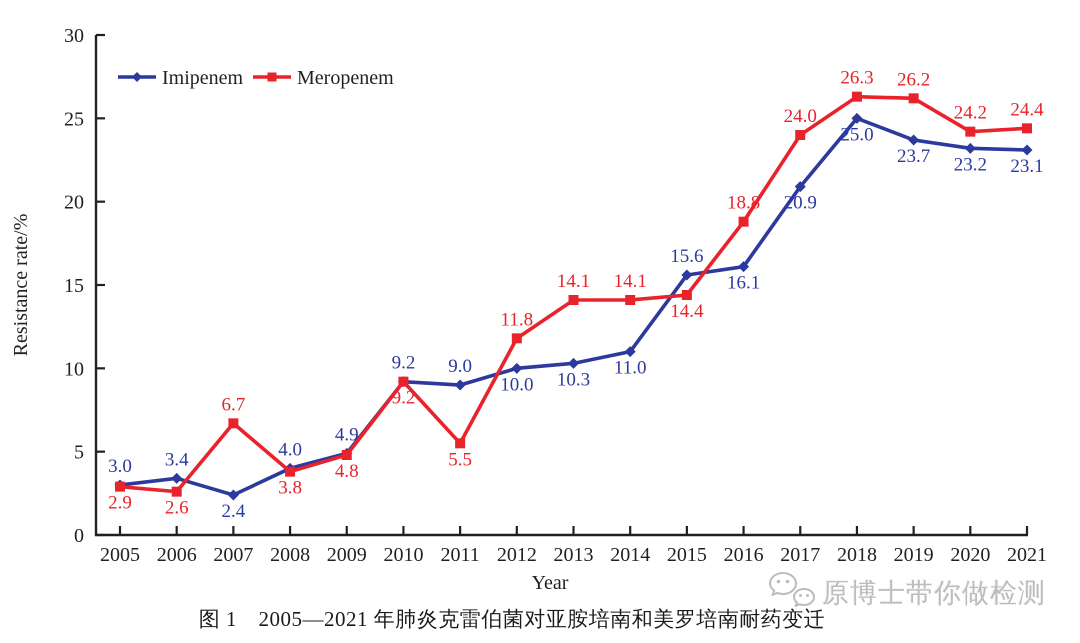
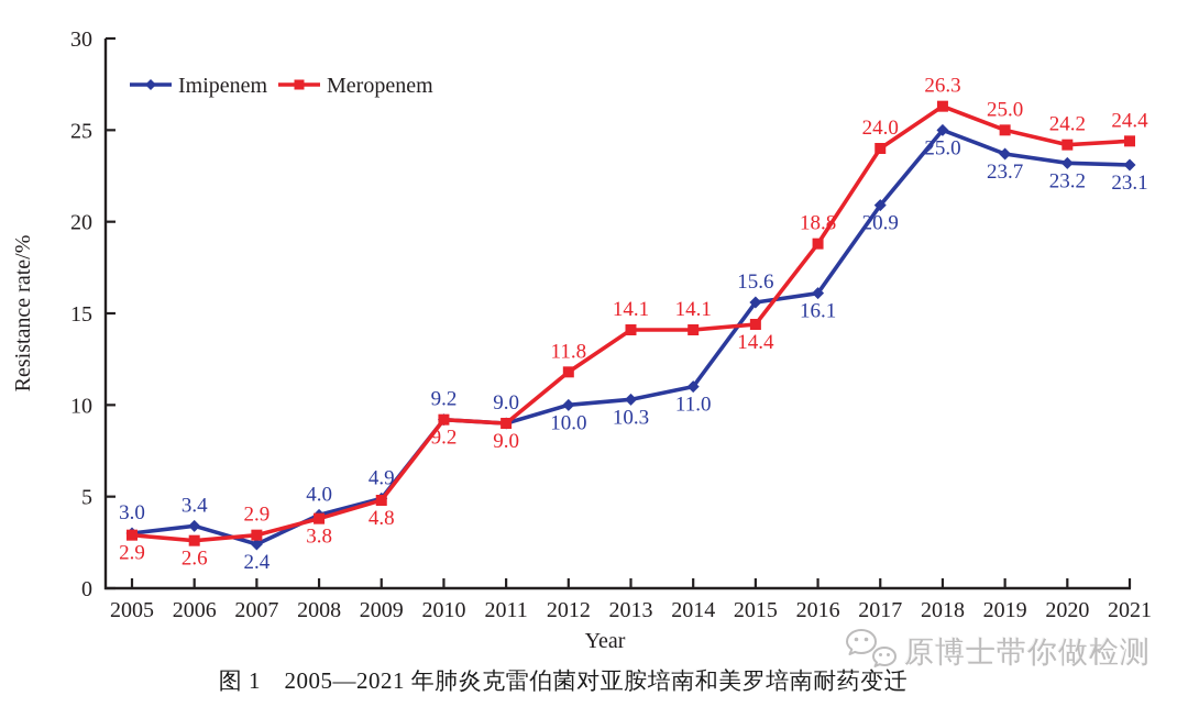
Meropenem/2007: 6.7 -> 2.9
Meropenem/2011: 5.5 -> 9.0
Meropenem/2019: 26.2 -> 25.0
